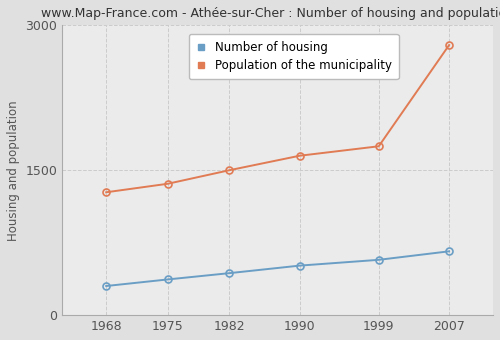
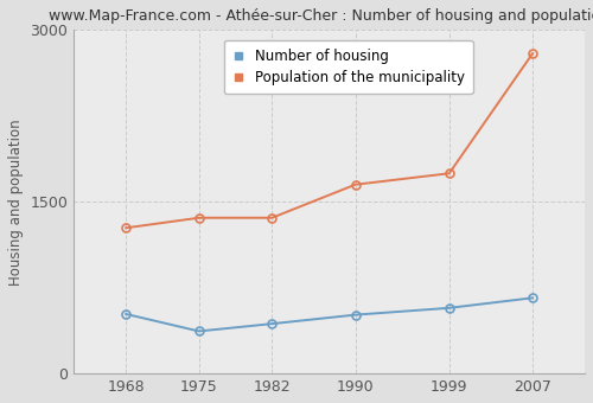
Number of housing/1968: 300 -> 520
Population of the municipality/1982: 1500 -> 1360
